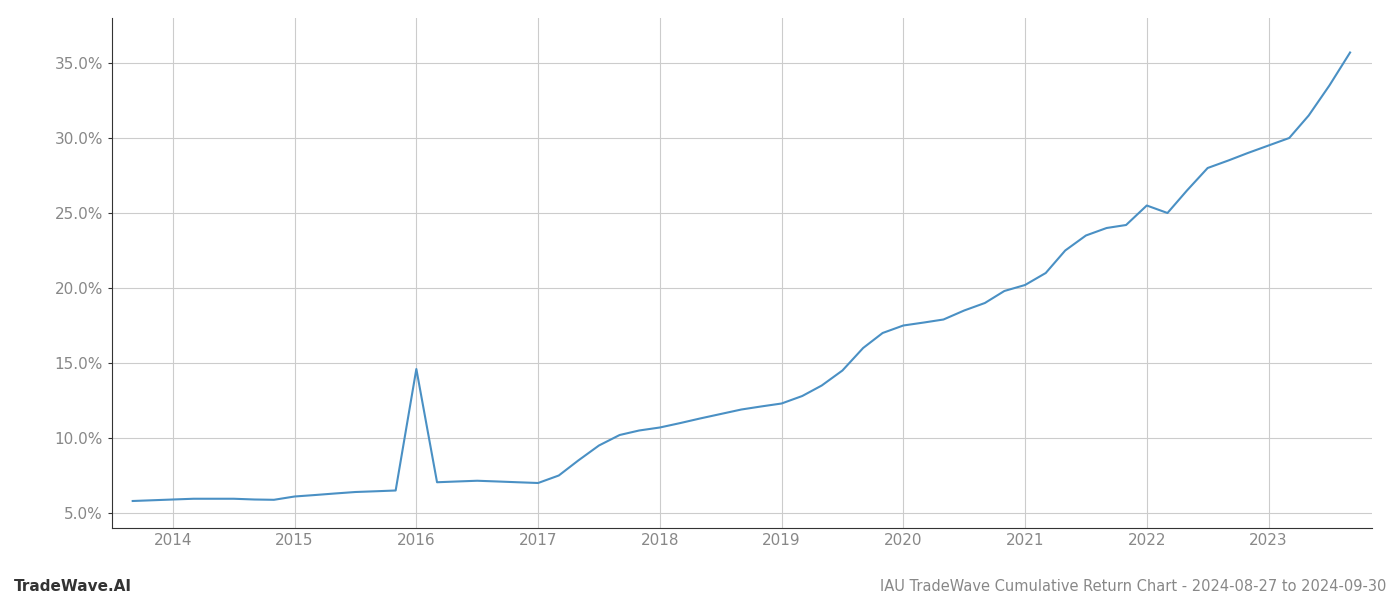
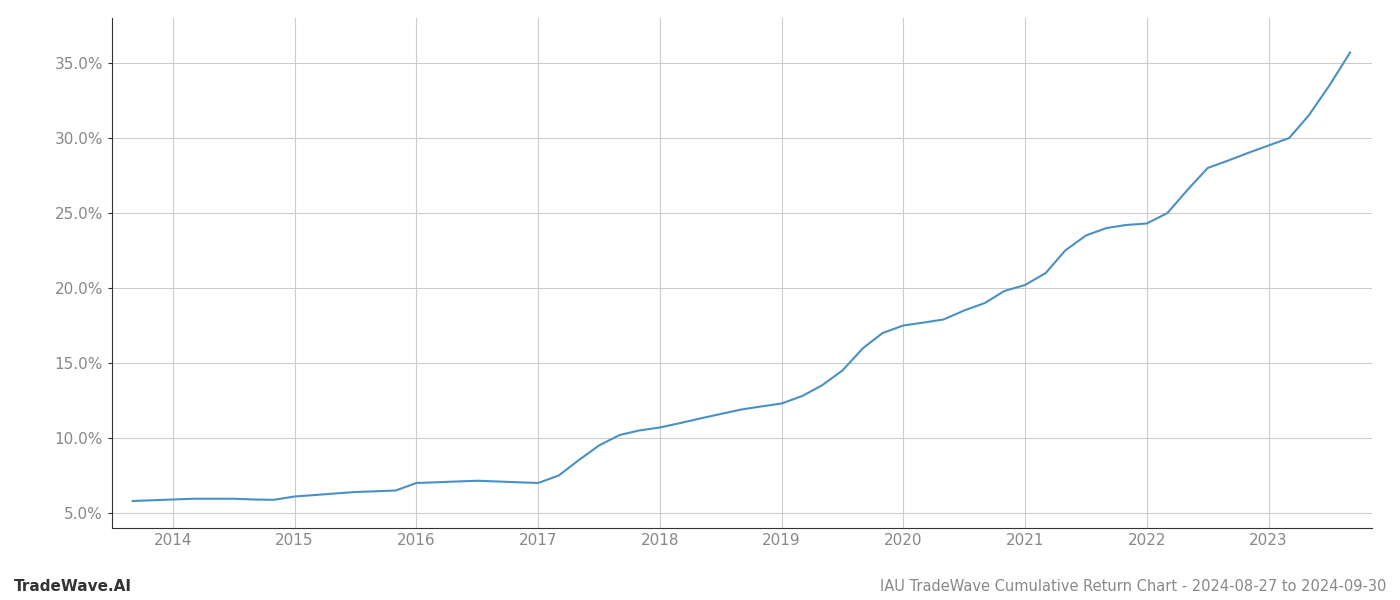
2016: 14.6% -> 7.0%
2022: 25.5% -> 24.3%
